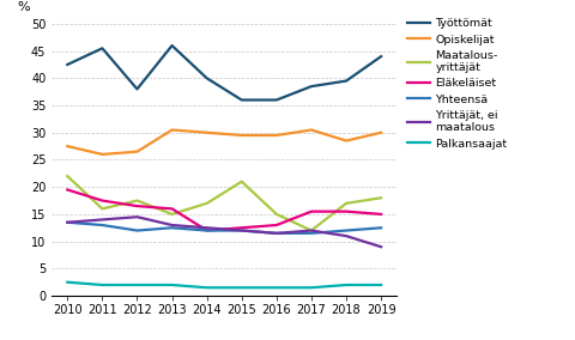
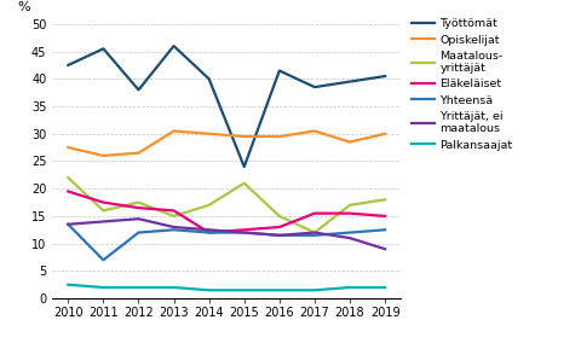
Yhteensä/2011: 13.0 -> 7.0
Työttömät/2015: 36.0 -> 24.0
Työttömät/2016: 36.0 -> 41.5
Työttömät/2019: 44.0 -> 40.5
